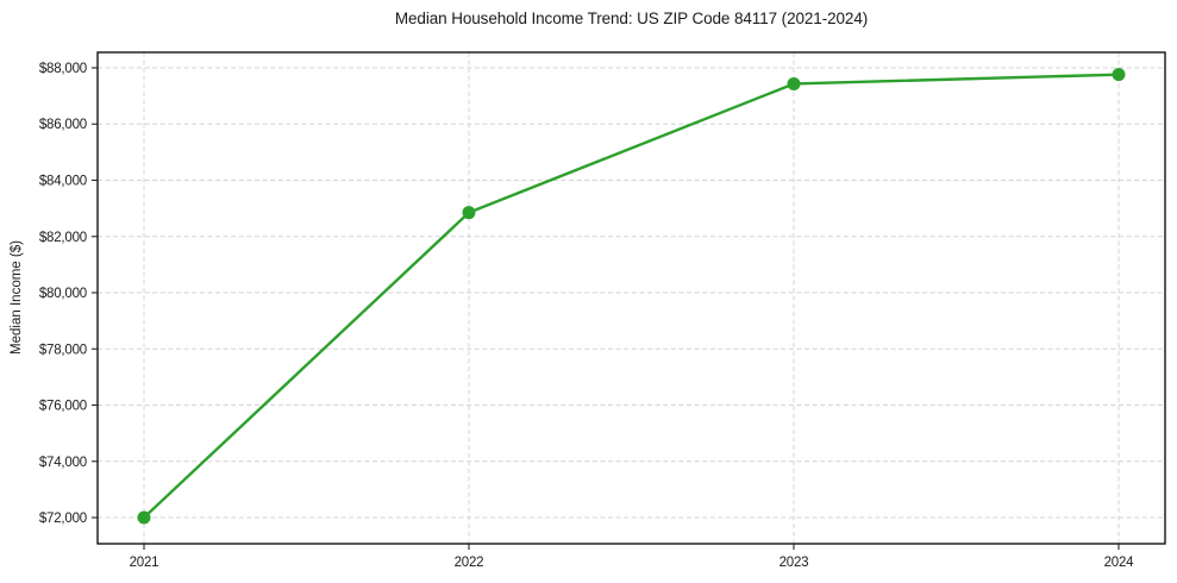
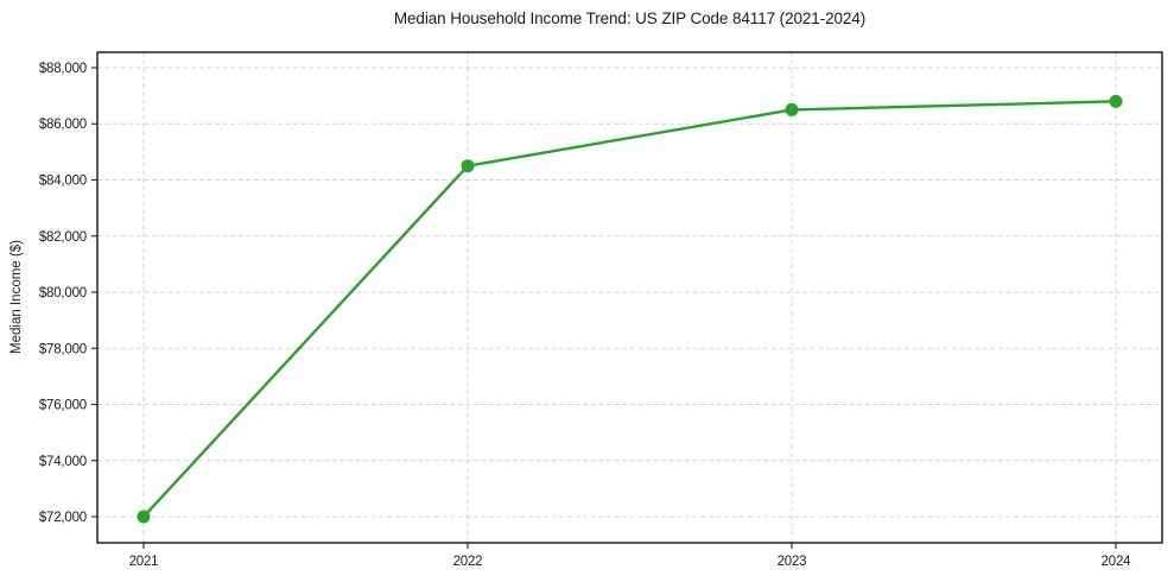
2022: $82800 -> $84500
2023: $87400 -> $86500
2024: $87800 -> $86800
